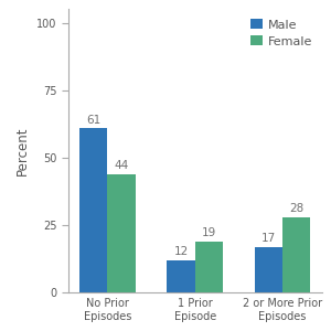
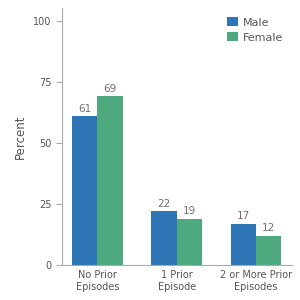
Female/No Prior Episodes: 44 -> 69
Male/1 Prior Episode: 12 -> 22
Female/2 or More Prior Episodes: 28 -> 12
